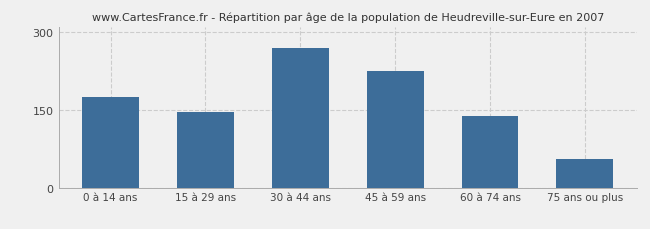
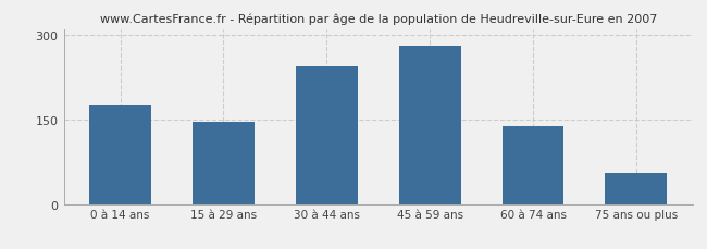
30 à 44 ans: 268 -> 243
45 à 59 ans: 224 -> 280
